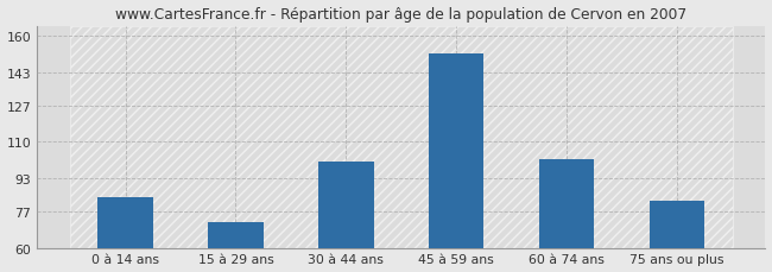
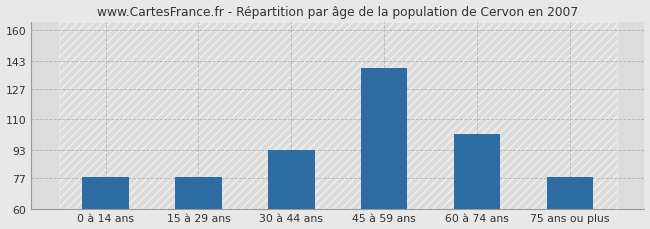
0 à 14 ans: 84 -> 78
15 à 29 ans: 72 -> 78
30 à 44 ans: 101 -> 93
45 à 59 ans: 152 -> 139
75 ans ou plus: 82 -> 78
